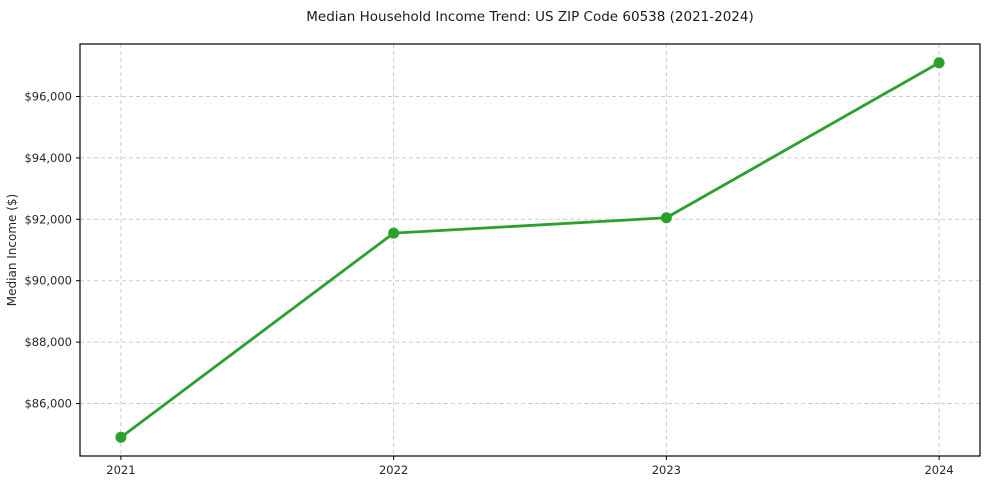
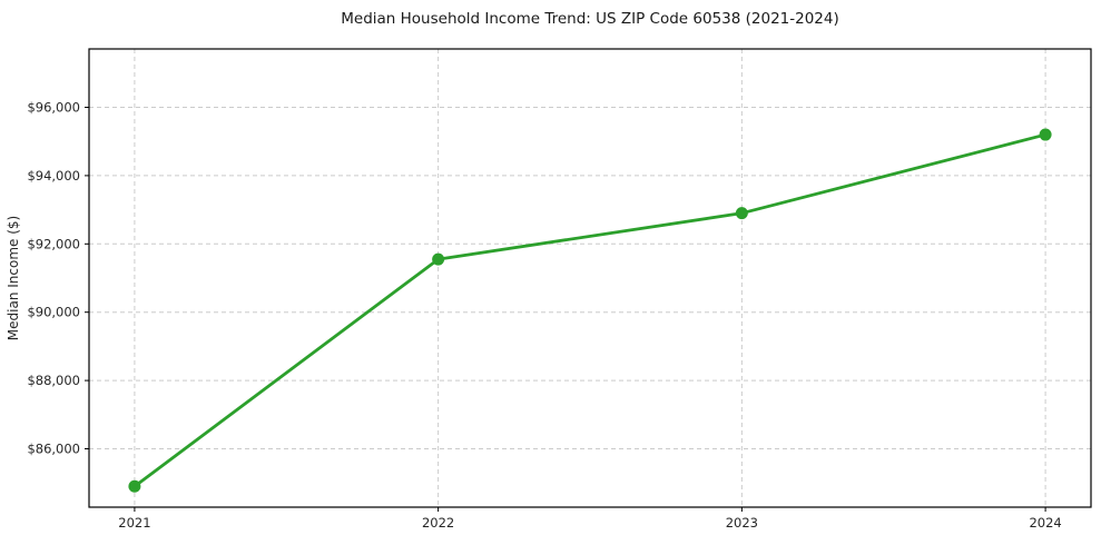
2023: $92000 -> $92900
2024: $97100 -> $95200
